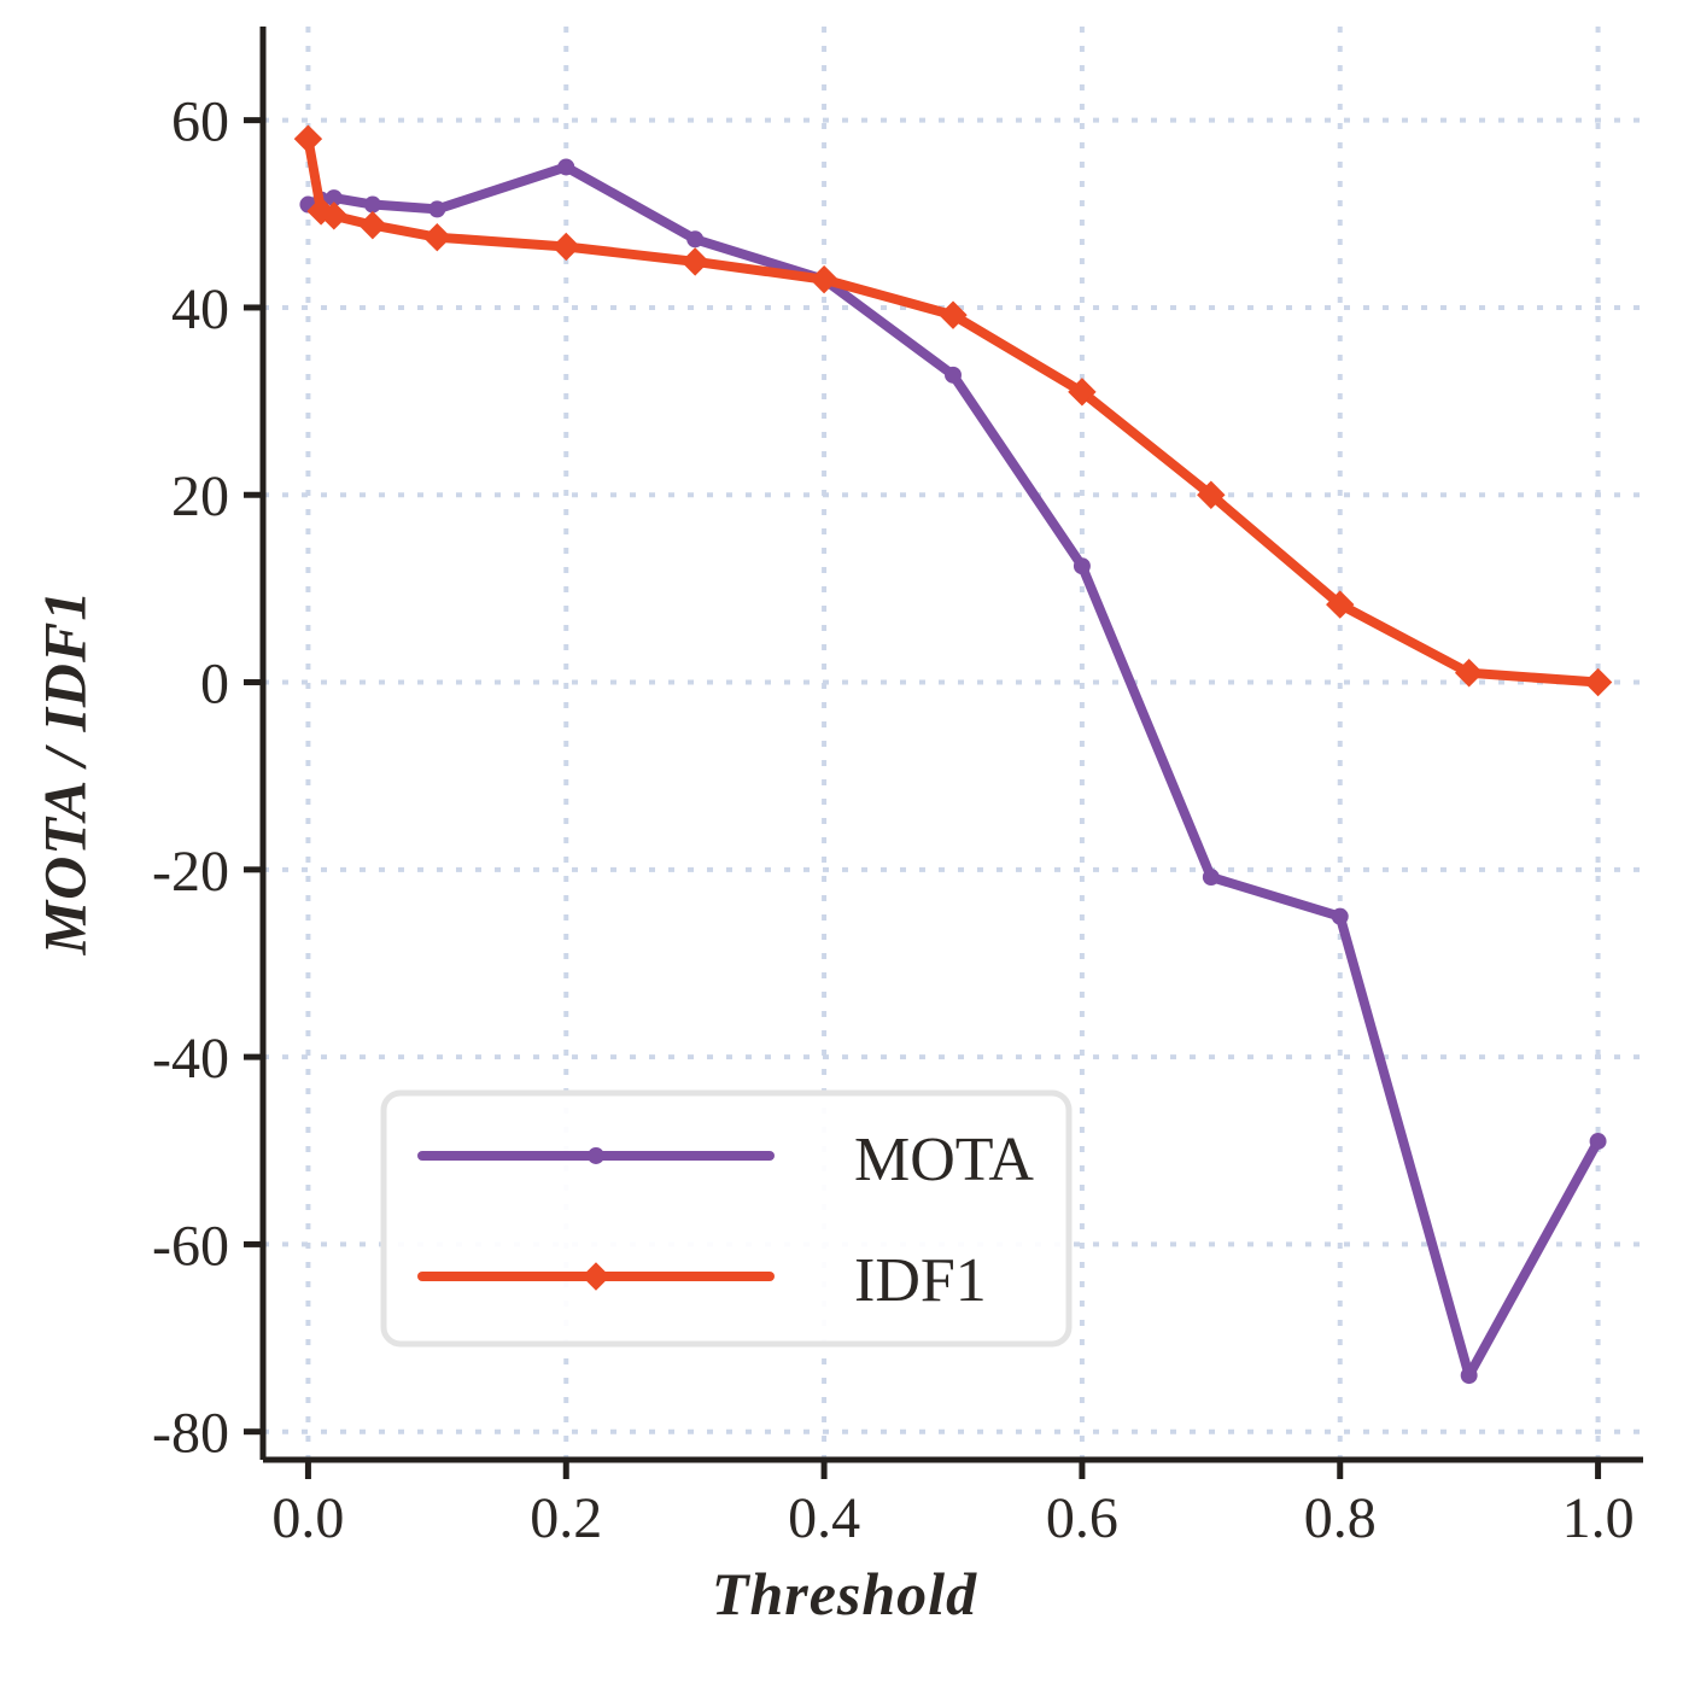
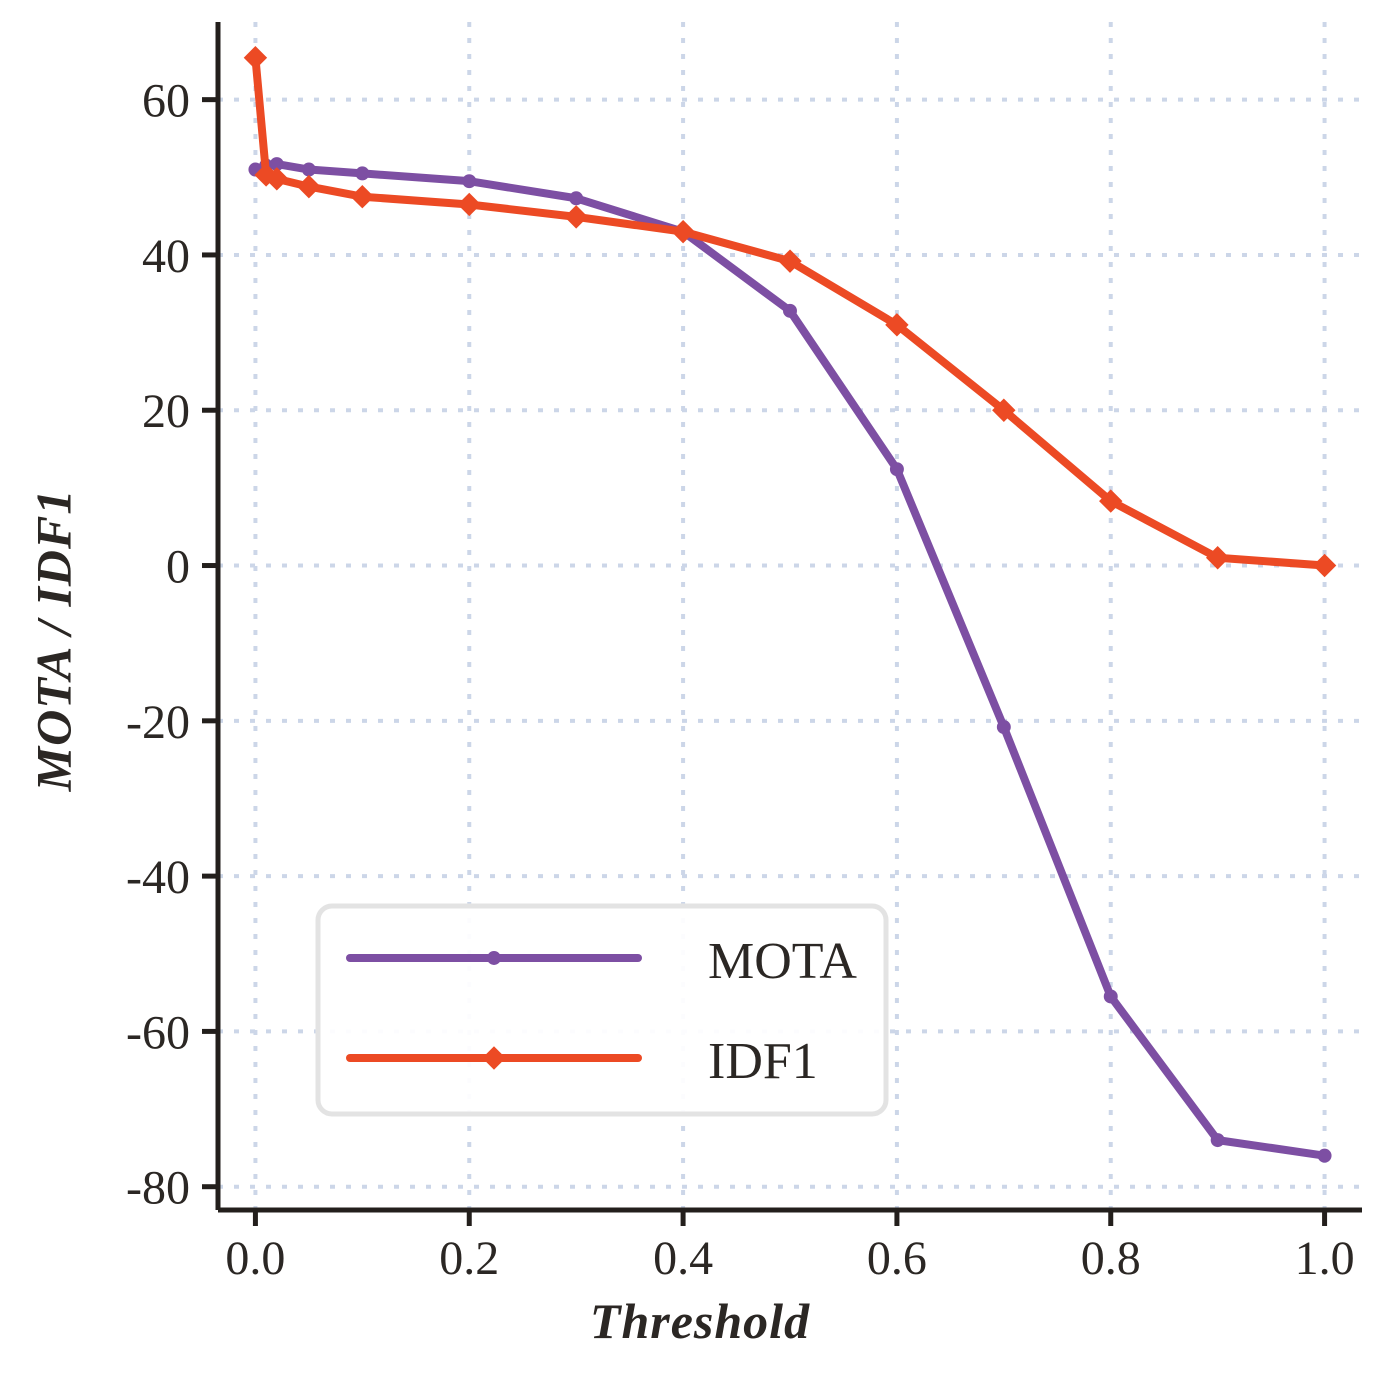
IDF1/0.0: 58 -> 65
MOTA/0.2: 55 -> 50
MOTA/0.8: -25 -> -56
MOTA/1.0: -49 -> -76
